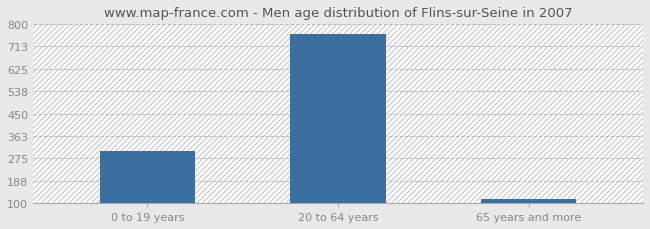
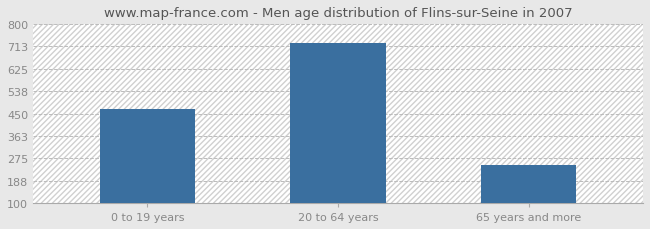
0 to 19 years: 305 -> 470
20 to 64 years: 762 -> 725
65 years and more: 117 -> 250
